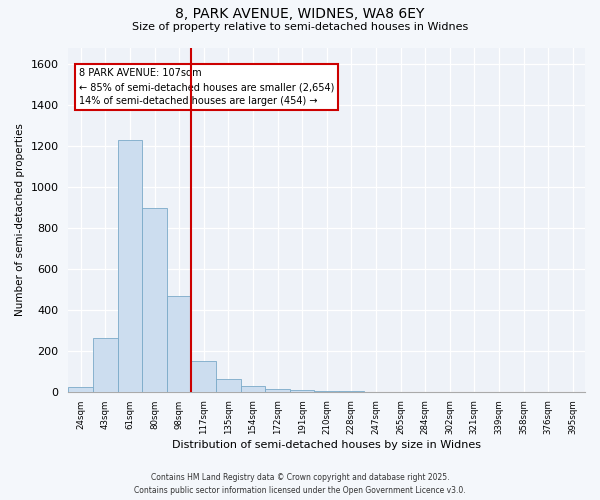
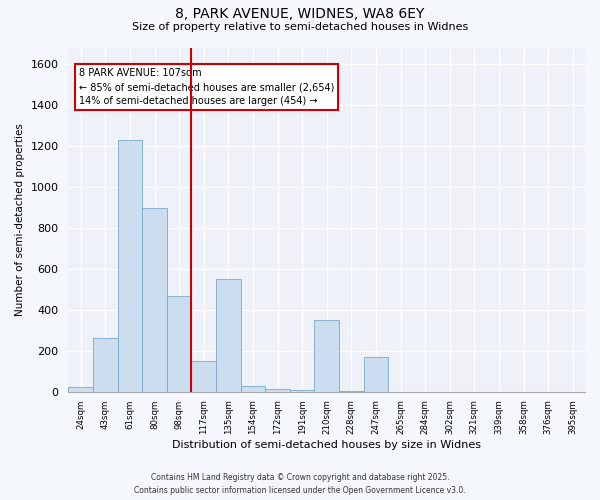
135sqm: 65 -> 550
210sqm: 5 -> 350
247sqm: 2 -> 170
